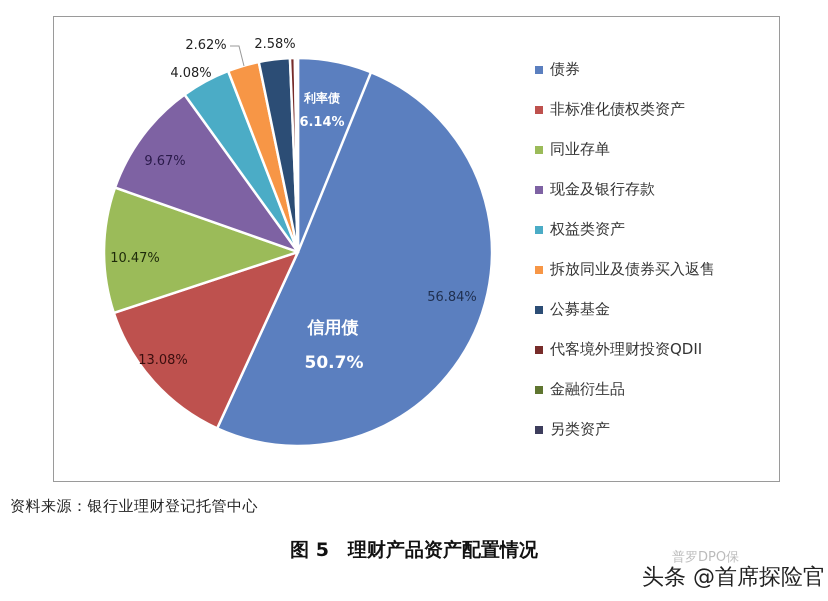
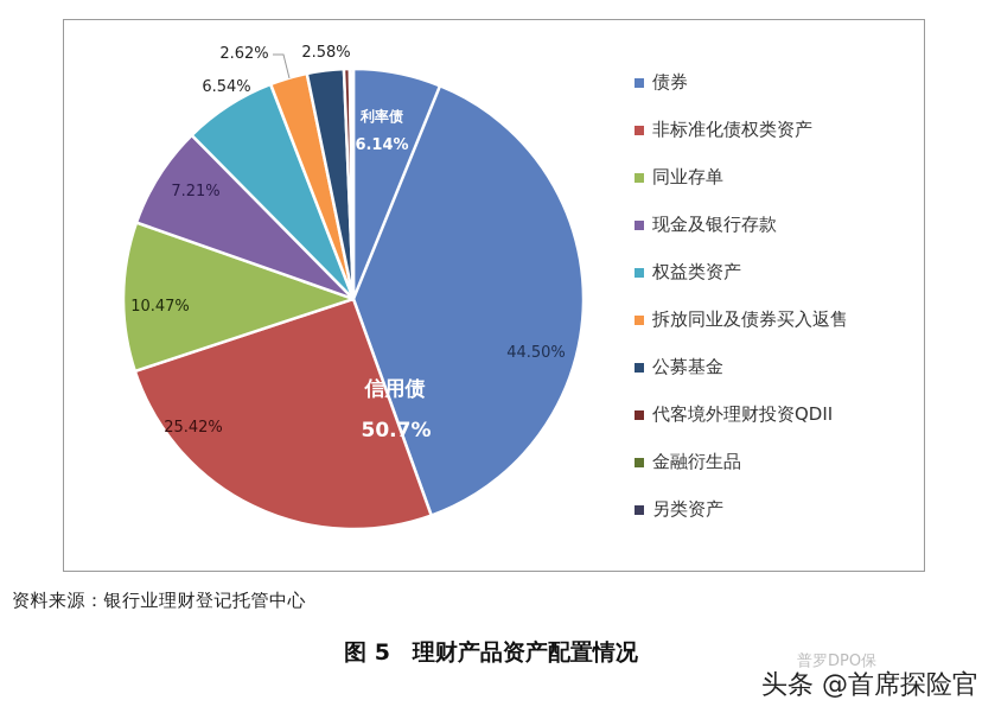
债券: 56.84% -> 44.50%
非标准化债权类资产: 13.08% -> 25.42%
现金及银行存款: 9.67% -> 7.21%
权益类资产: 4.08% -> 6.54%
